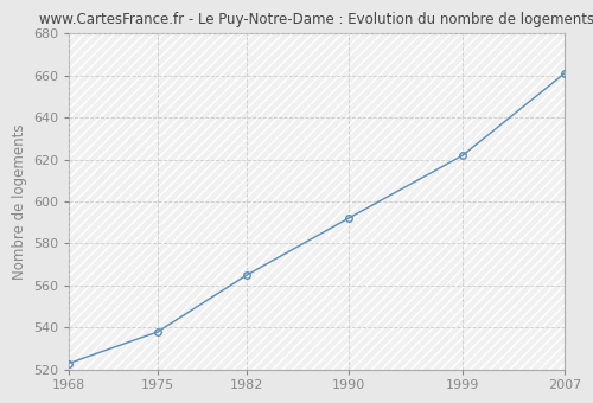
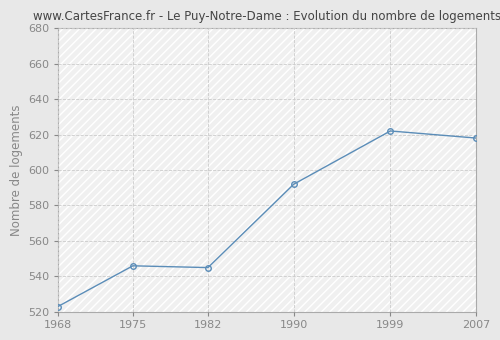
1975: 538 -> 546
1982: 565 -> 545
2007: 661 -> 618
